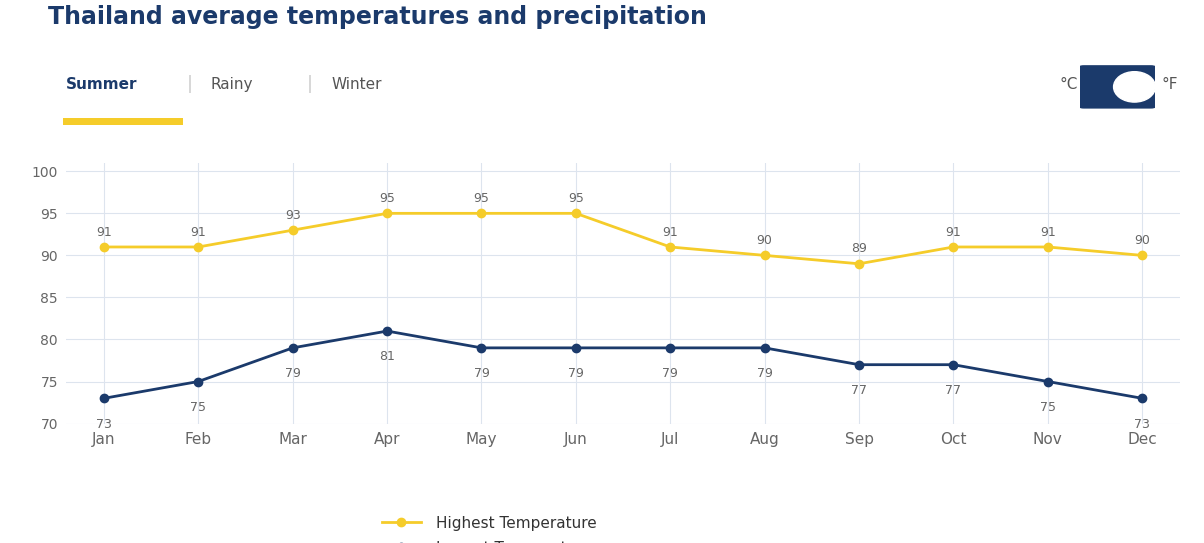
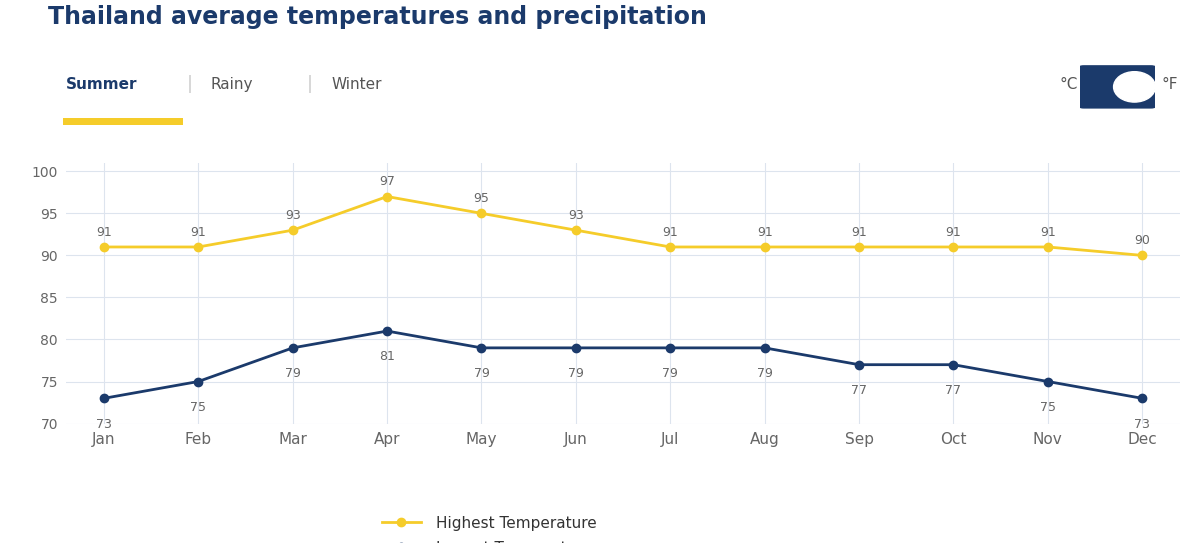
Highest Temperature/Apr: 95 -> 97
Highest Temperature/Jun: 95 -> 93
Highest Temperature/Aug: 90 -> 91
Highest Temperature/Sep: 89 -> 91
